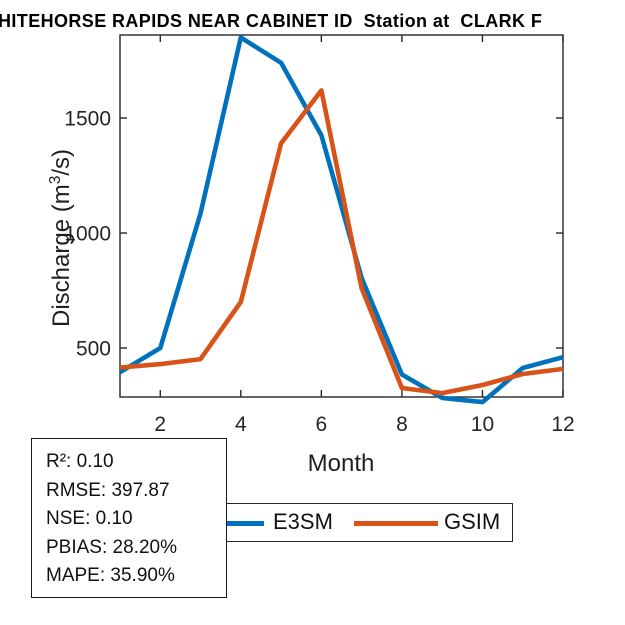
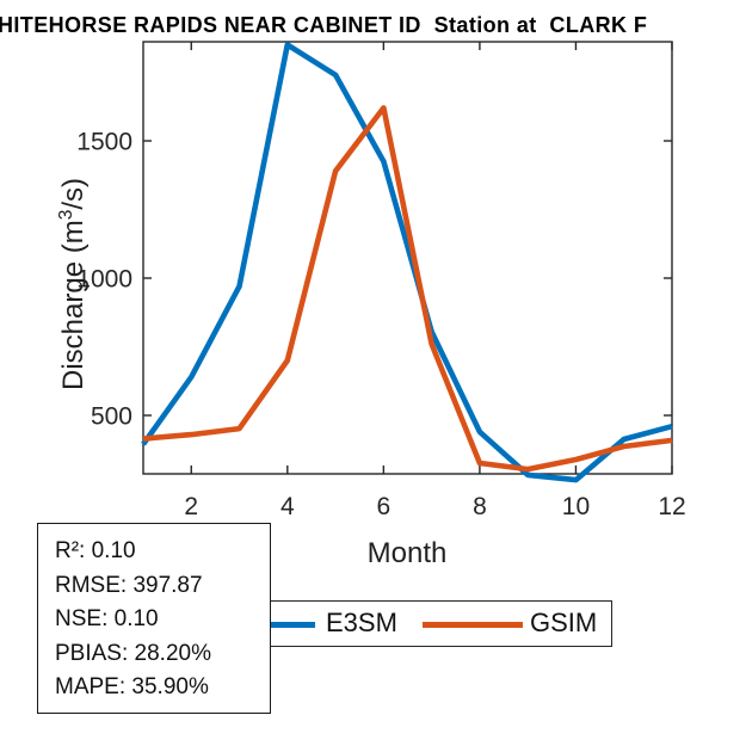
E3SM/2: 500 -> 640
E3SM/3: 1080 -> 970
E3SM/8: 380 -> 440
